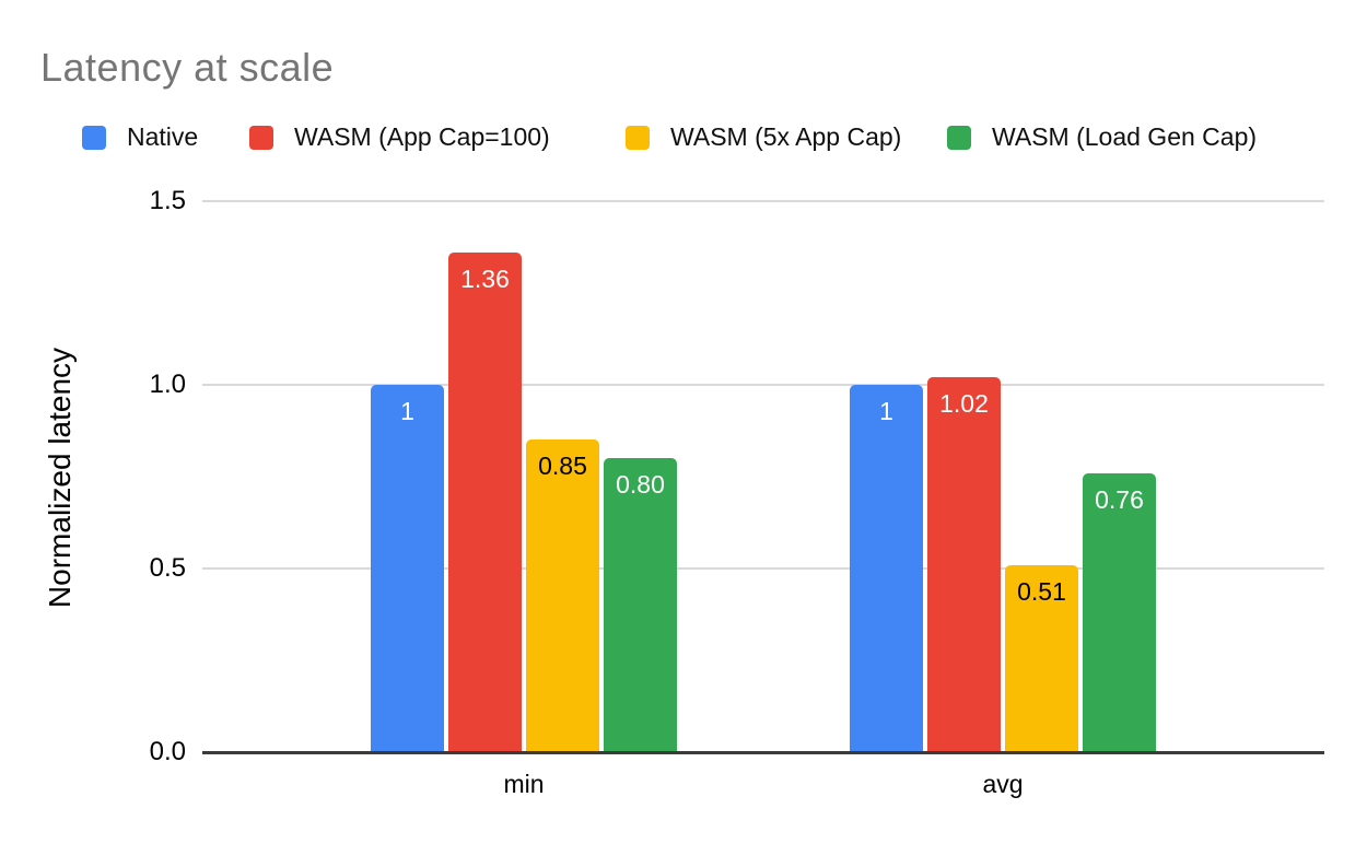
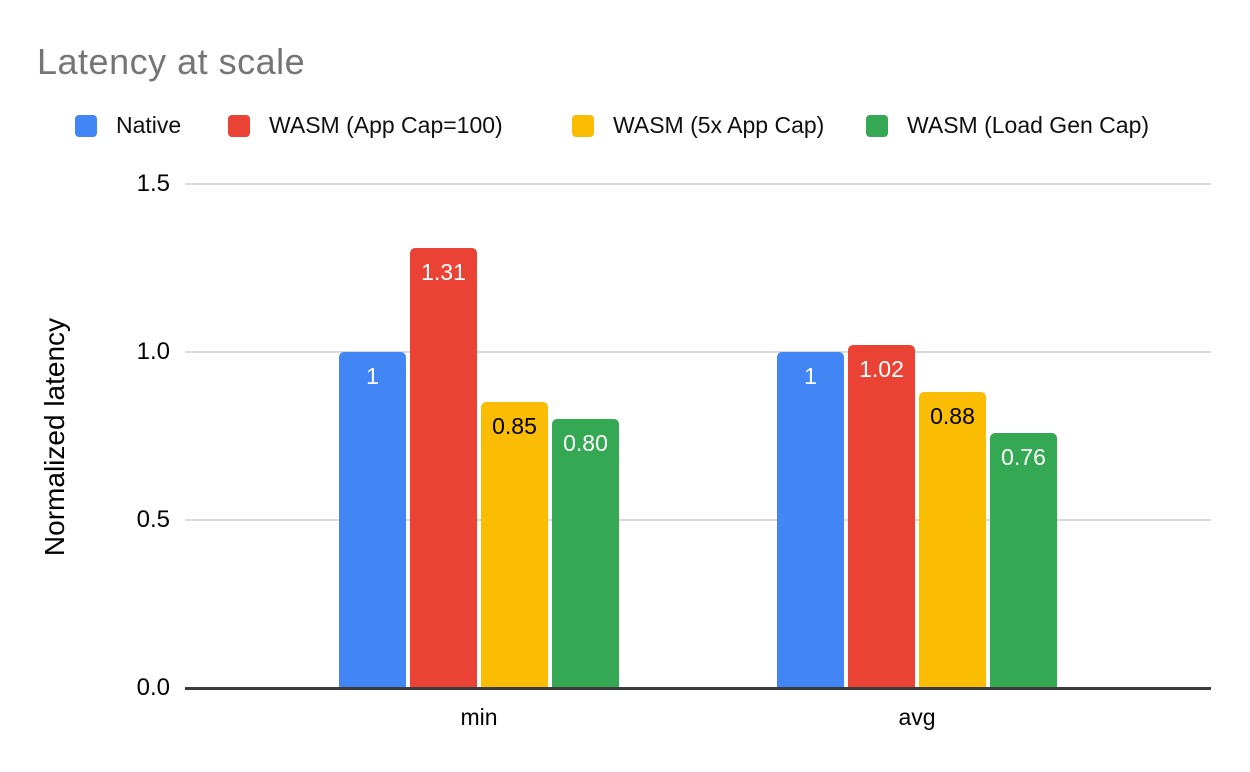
WASM (App Cap=100)/min: 1.36 -> 1.31
WASM (5x App Cap)/avg: 0.51 -> 0.88
